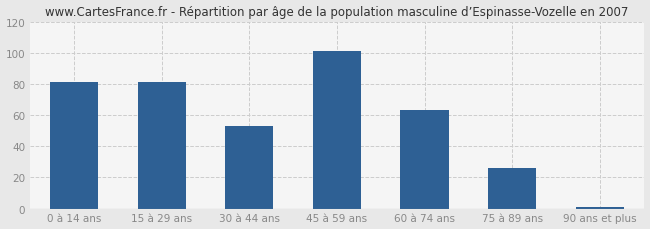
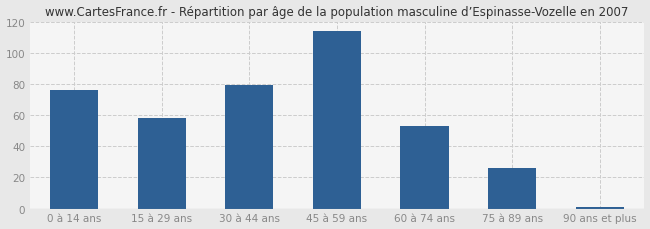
0 à 14 ans: 81 -> 76
15 à 29 ans: 81 -> 58
30 à 44 ans: 53 -> 79
45 à 59 ans: 101 -> 114
60 à 74 ans: 63 -> 53
